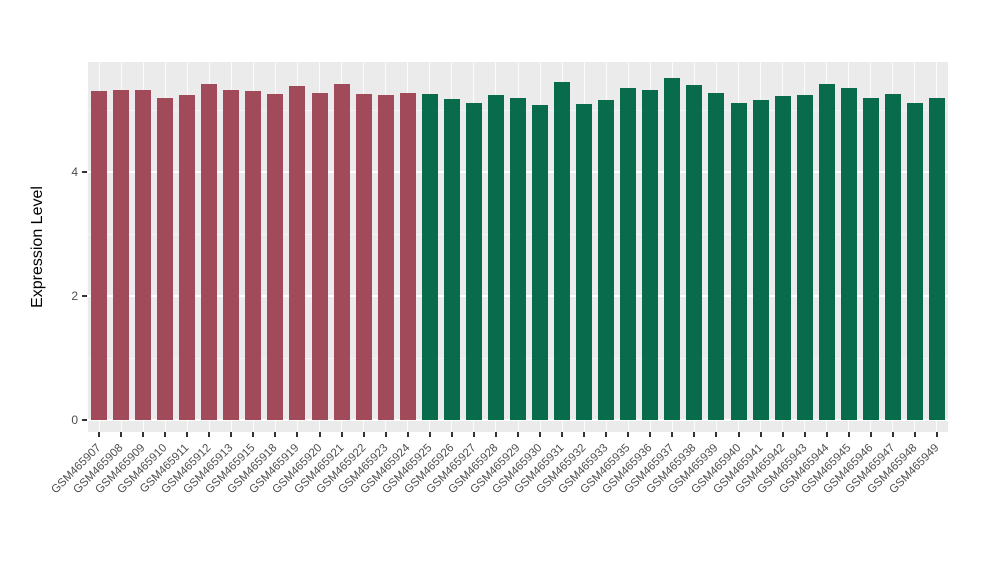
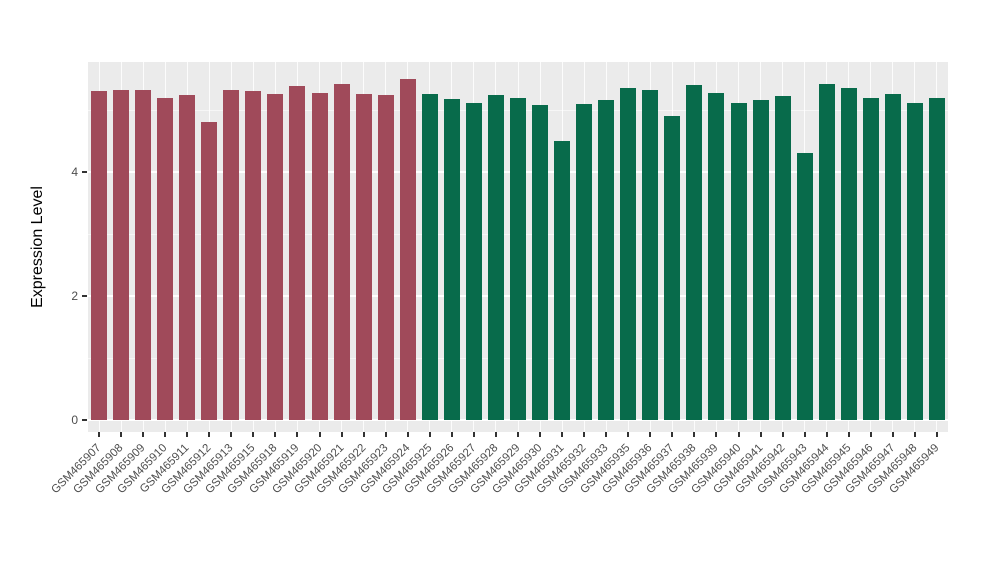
GSM465912: 5.4 -> 4.8
GSM465924: 5.3 -> 5.5
GSM465931: 5.5 -> 4.5
GSM465937: 5.5 -> 4.9
GSM465943: 5.2 -> 4.3
